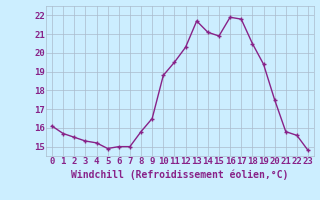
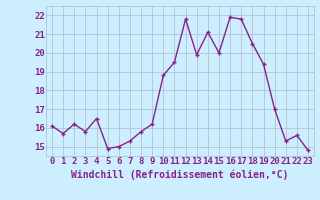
2: 15.5 -> 16.2
3: 15.3 -> 15.8
4: 15.2 -> 16.5
7: 15.0 -> 15.3
9: 16.5 -> 16.2
12: 20.3 -> 21.8
13: 21.7 -> 19.9
15: 20.9 -> 20.0
20: 17.5 -> 17.0
21: 15.8 -> 15.3
